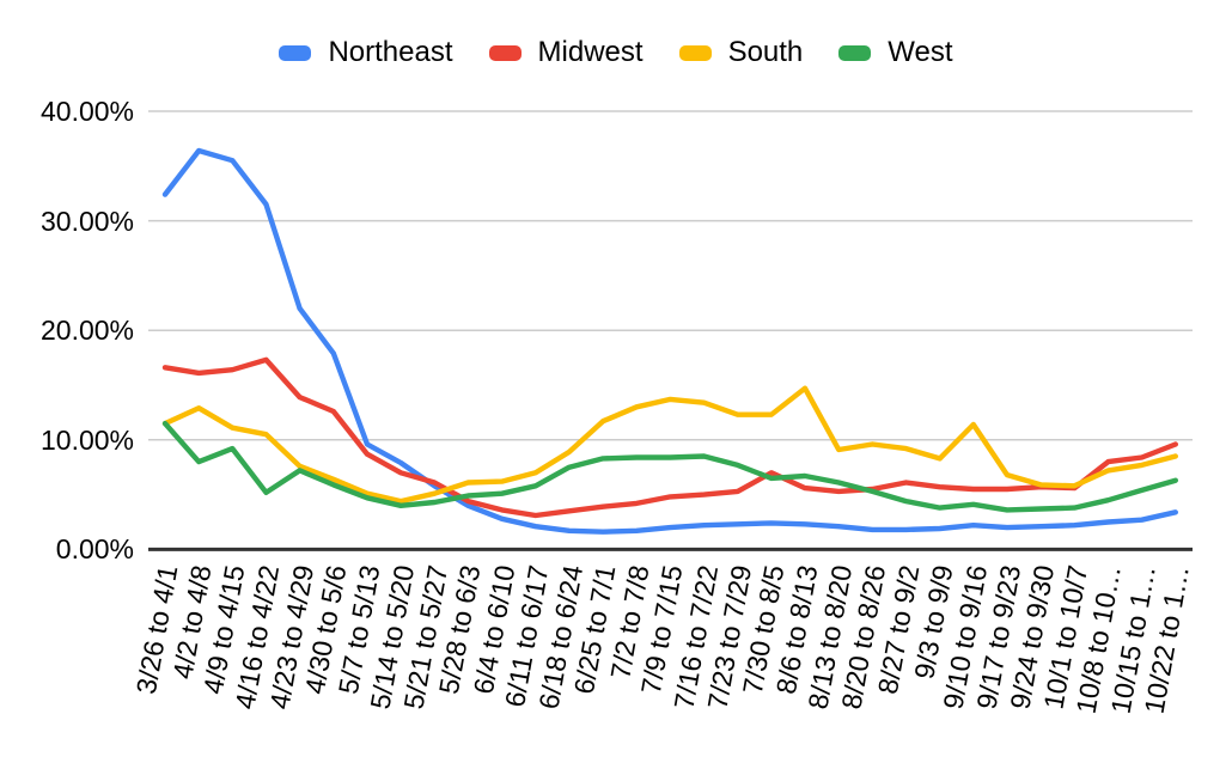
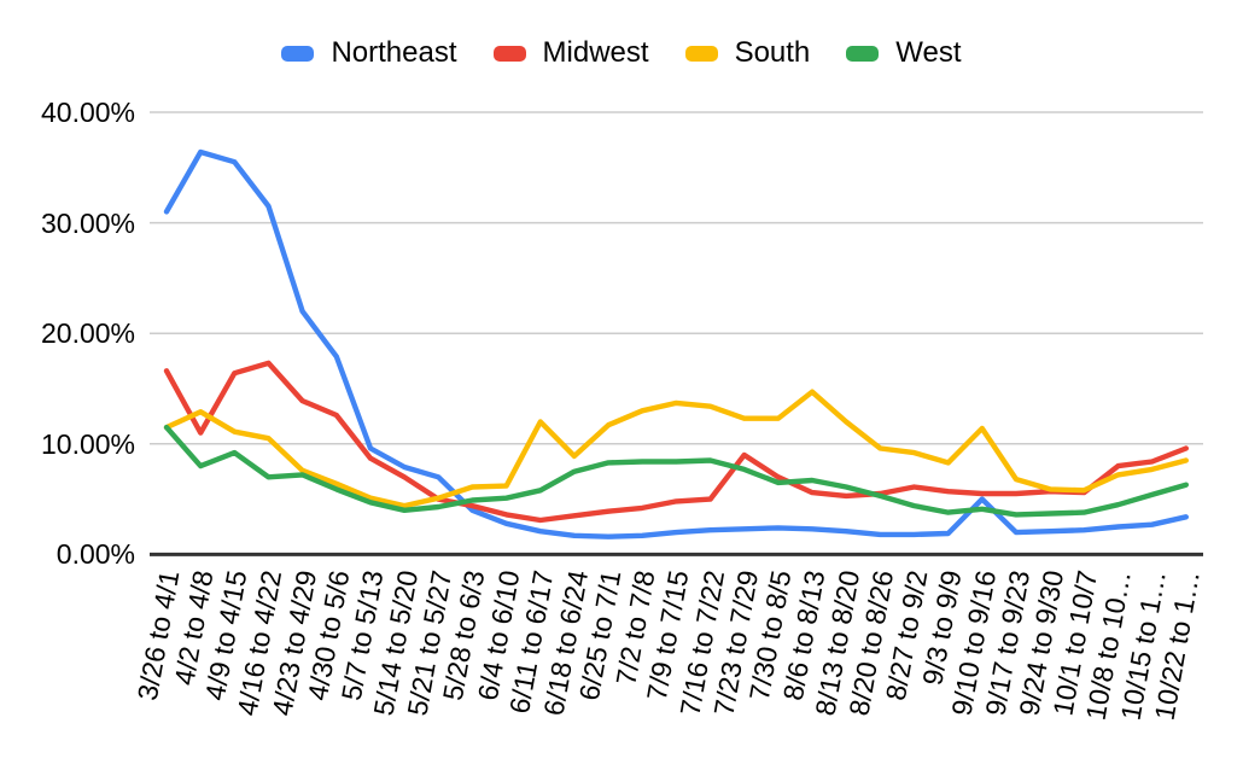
Northeast/3/26 to 4/1: 32% -> 31%
Midwest/4/2 to 4/8: 16% -> 11%
West/4/16 to 4/22: 5% -> 7%
Northeast/5/21 to 5/27: 6% -> 7%
Midwest/5/21 to 5/27: 6% -> 5%
South/6/11 to 6/17: 7% -> 12%
Midwest/7/23 to 7/29: 5% -> 9%
South/8/13 to 8/20: 9% -> 12%
Northeast/9/10 to 9/16: 2% -> 5%
